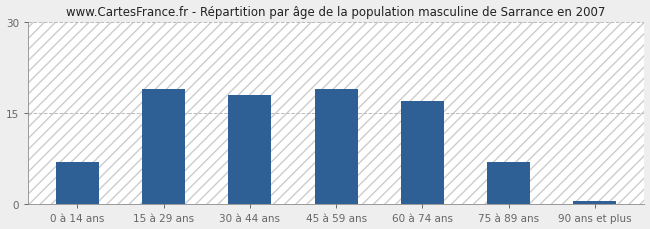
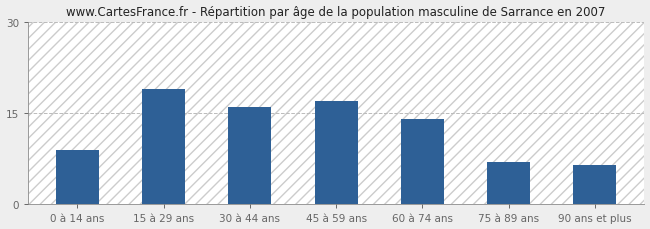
0 à 14 ans: 7.0 -> 9.0
30 à 44 ans: 18.0 -> 16.0
45 à 59 ans: 19.0 -> 17.0
60 à 74 ans: 17.0 -> 14.0
90 ans et plus: 0.5 -> 6.4
